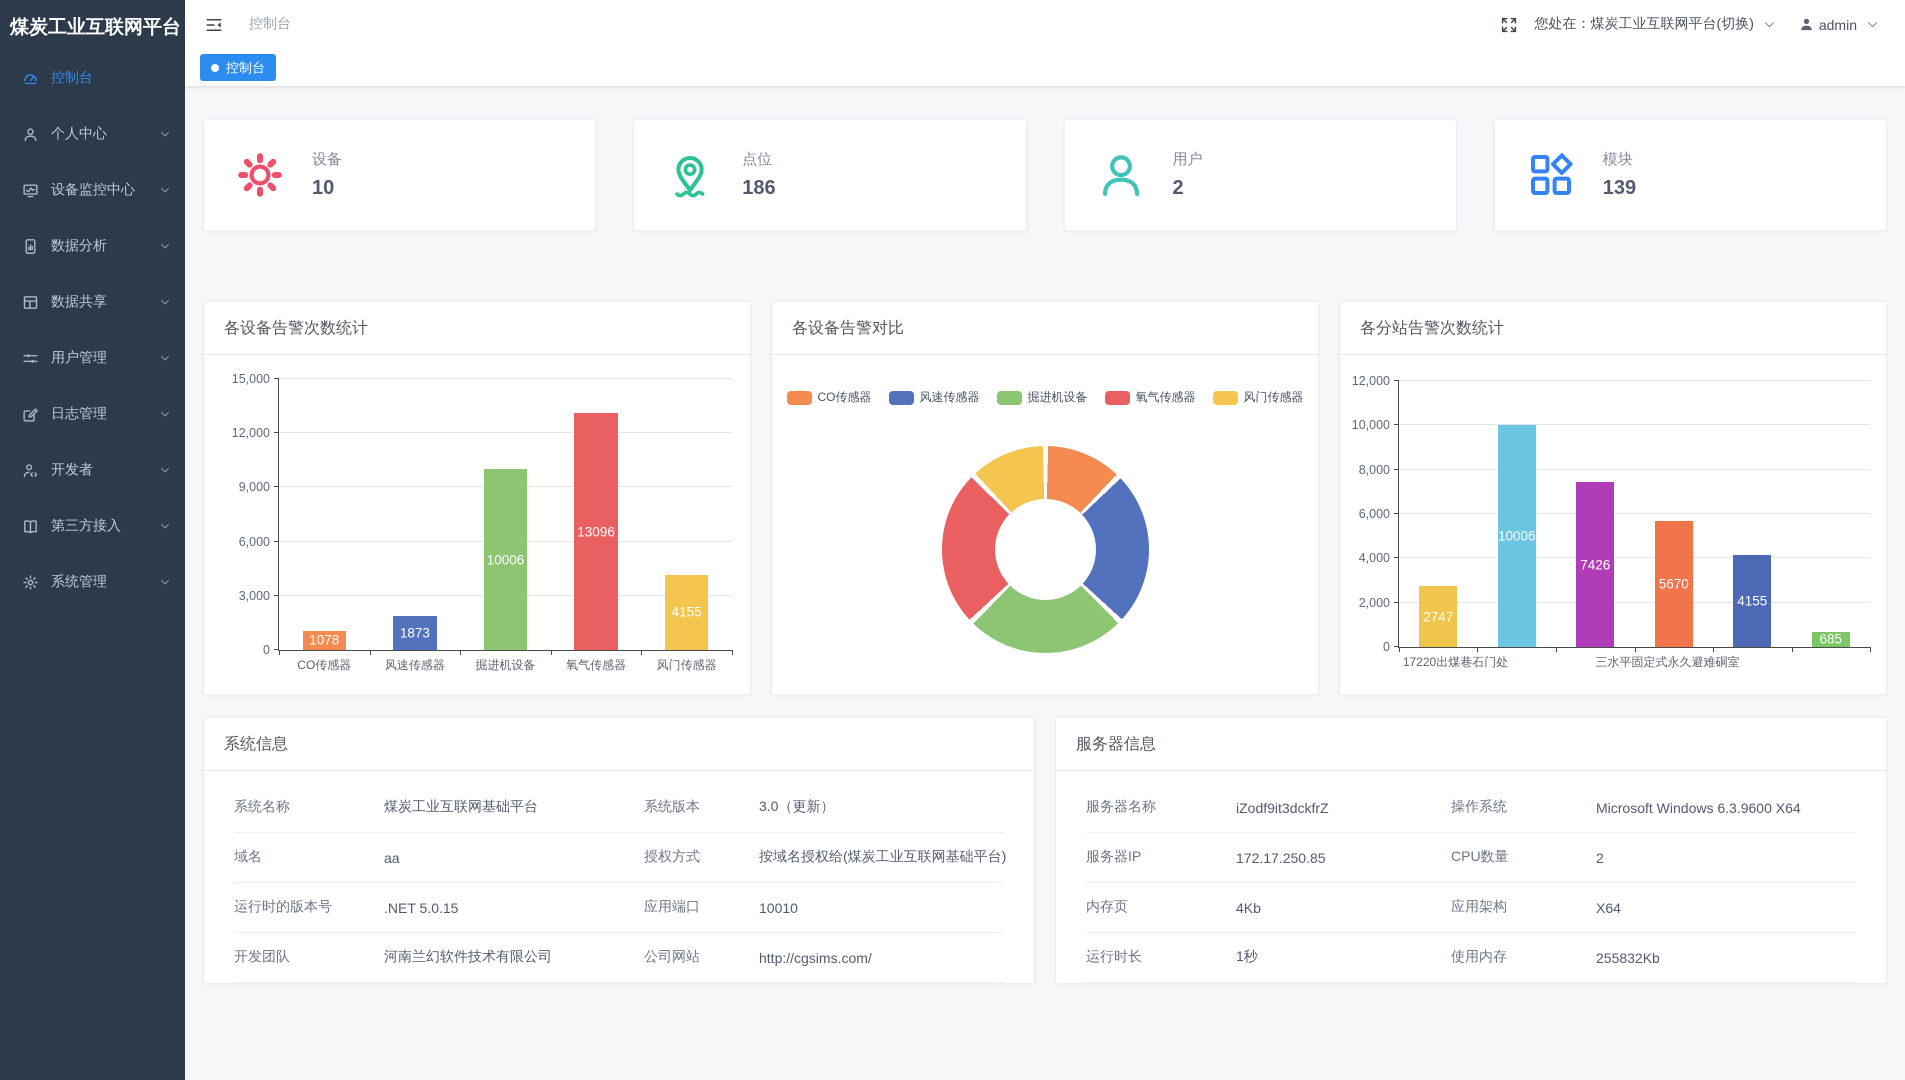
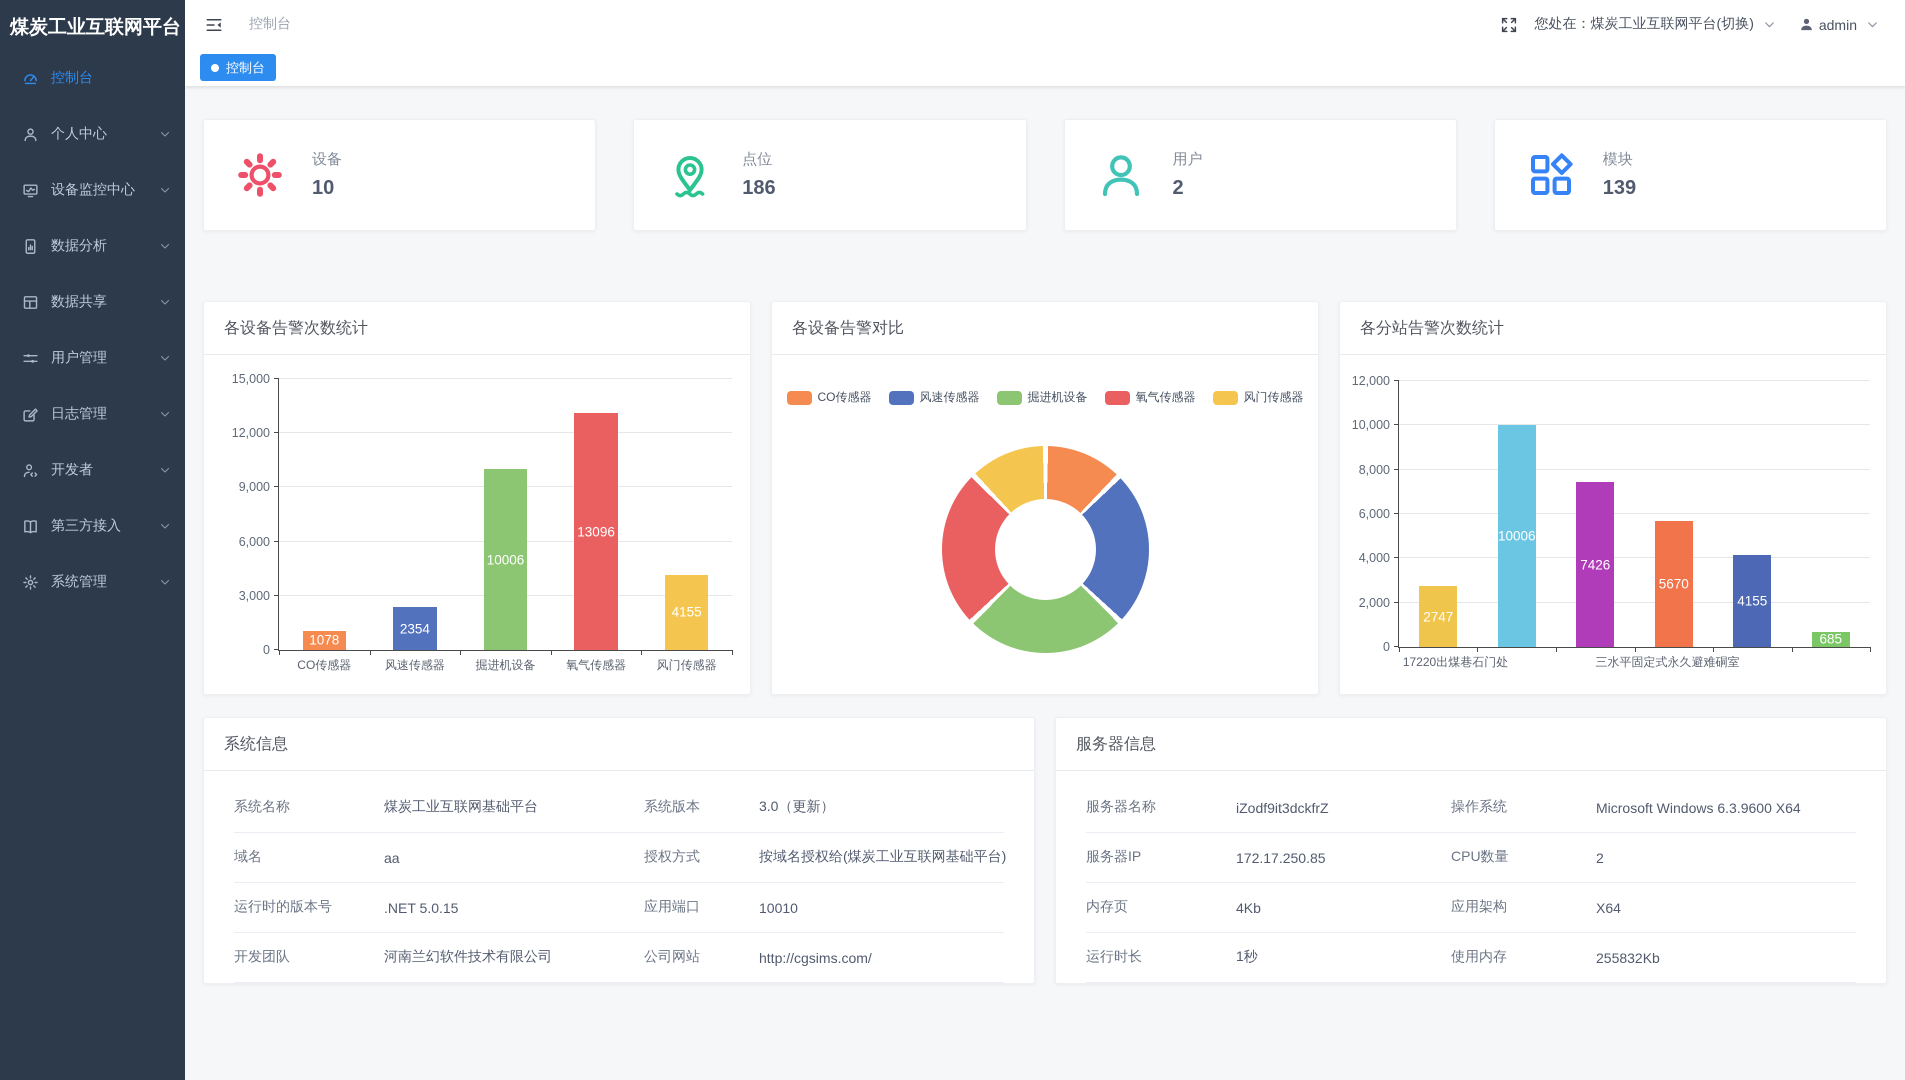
各设备告警次数统计/风速传感器: 1873 -> 2354
